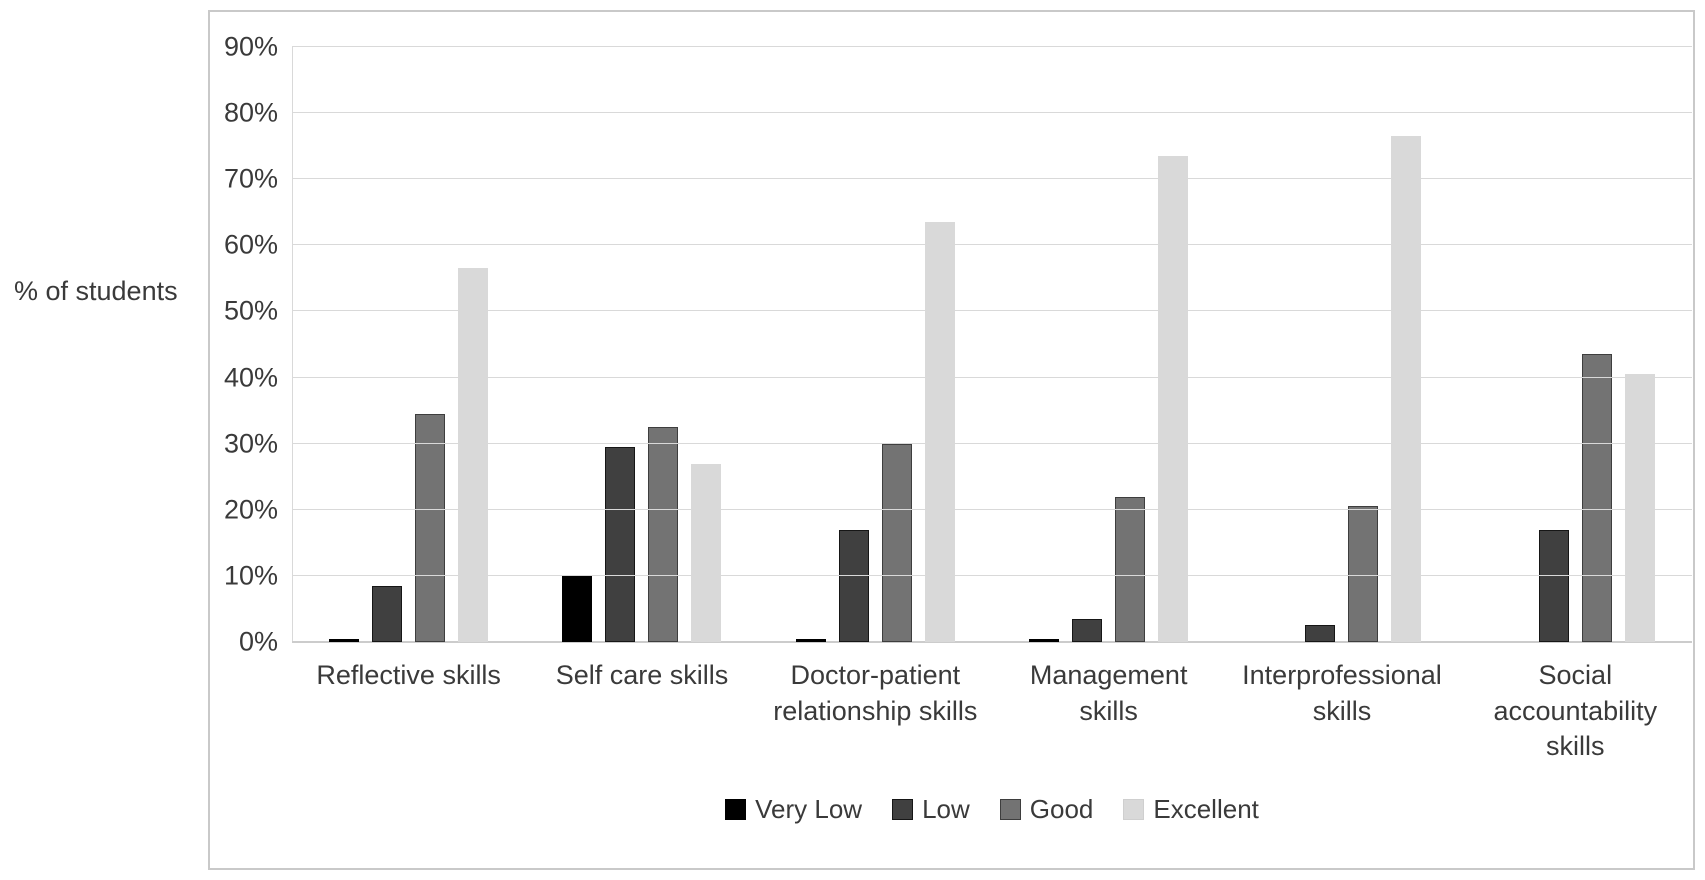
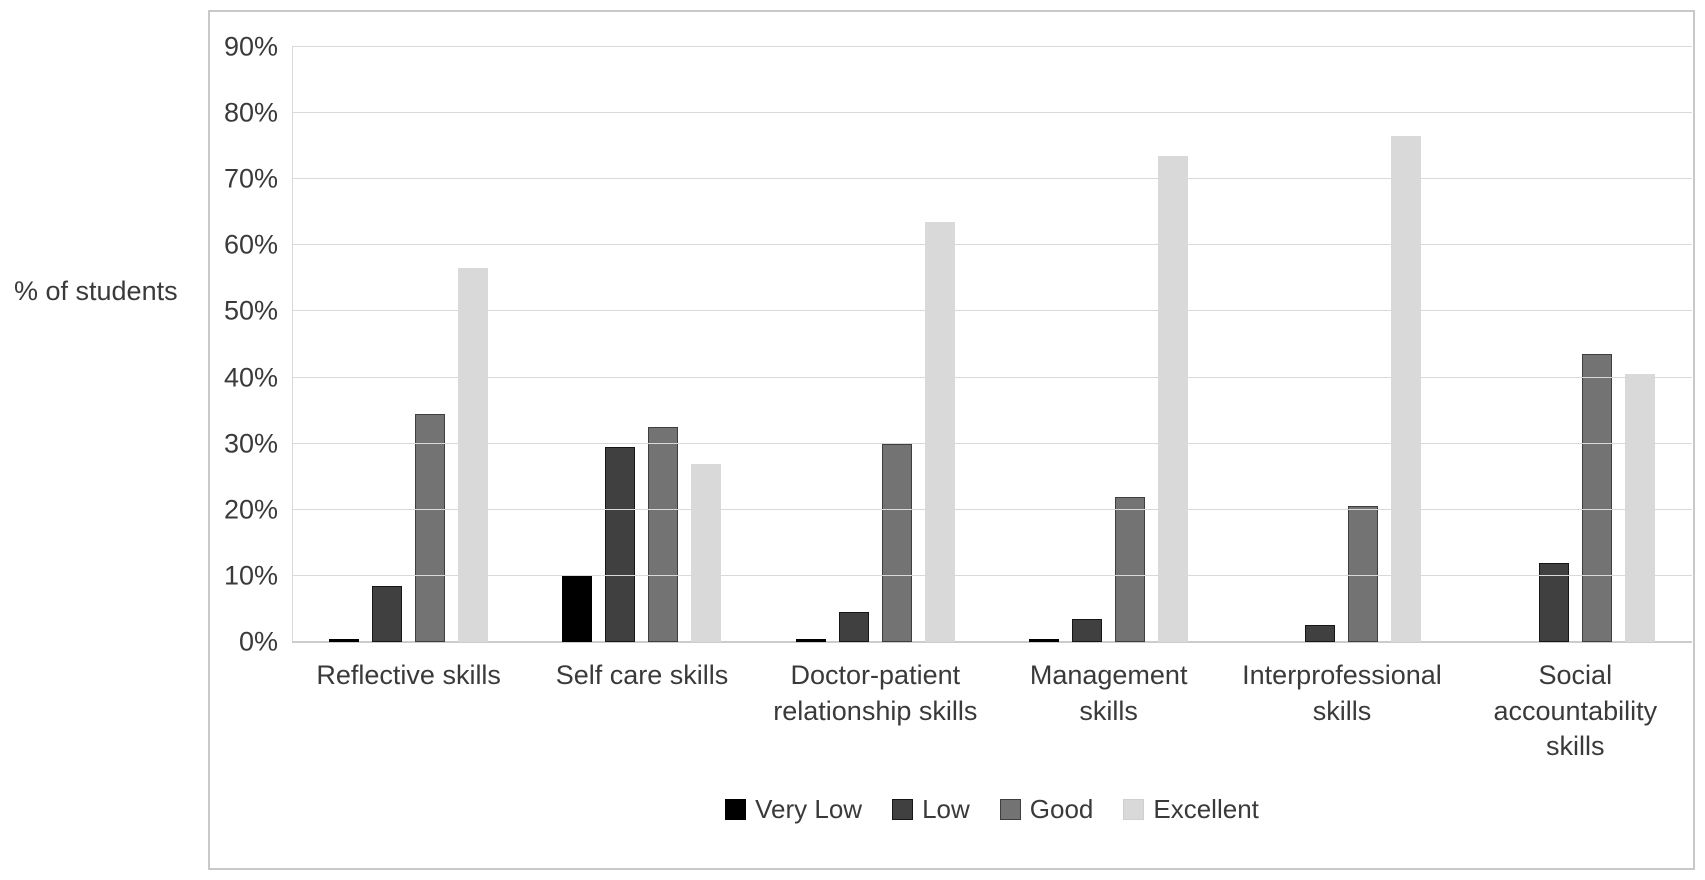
Low/Doctor-patient relationship skills: 17% -> 4%
Low/Social accountability skills: 17% -> 12%
